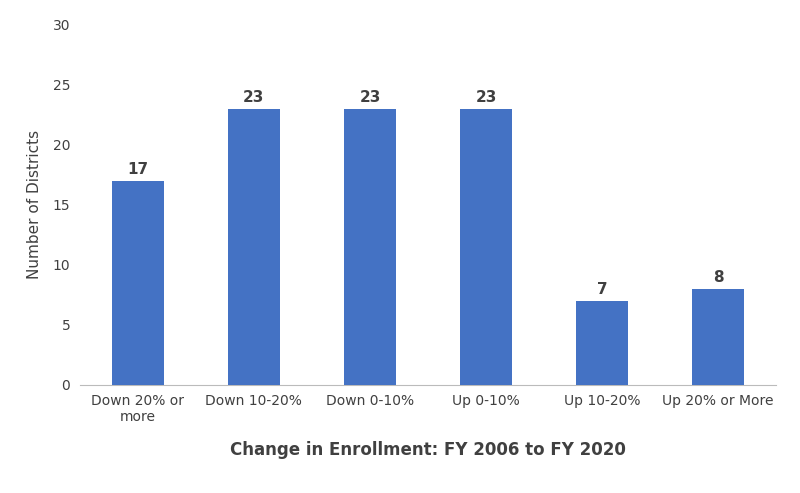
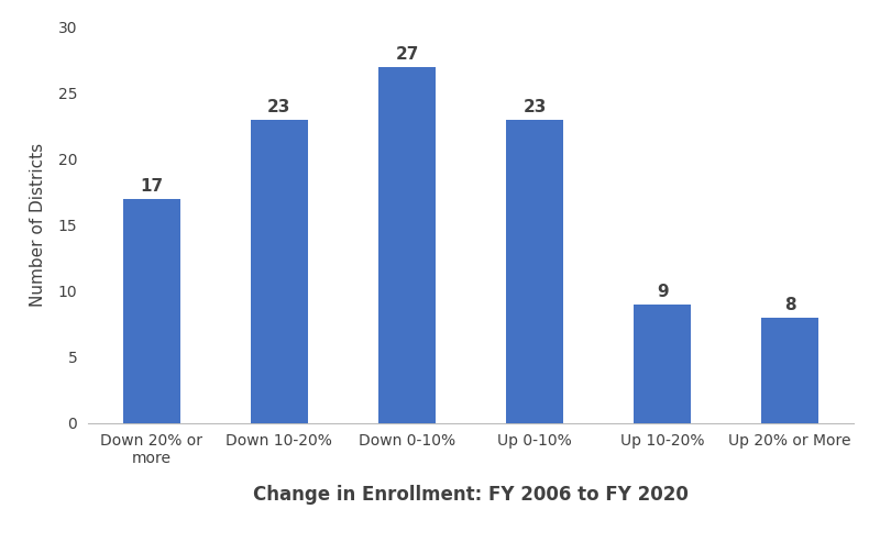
Down 0-10%: 23 -> 27
Up 10-20%: 7 -> 9
